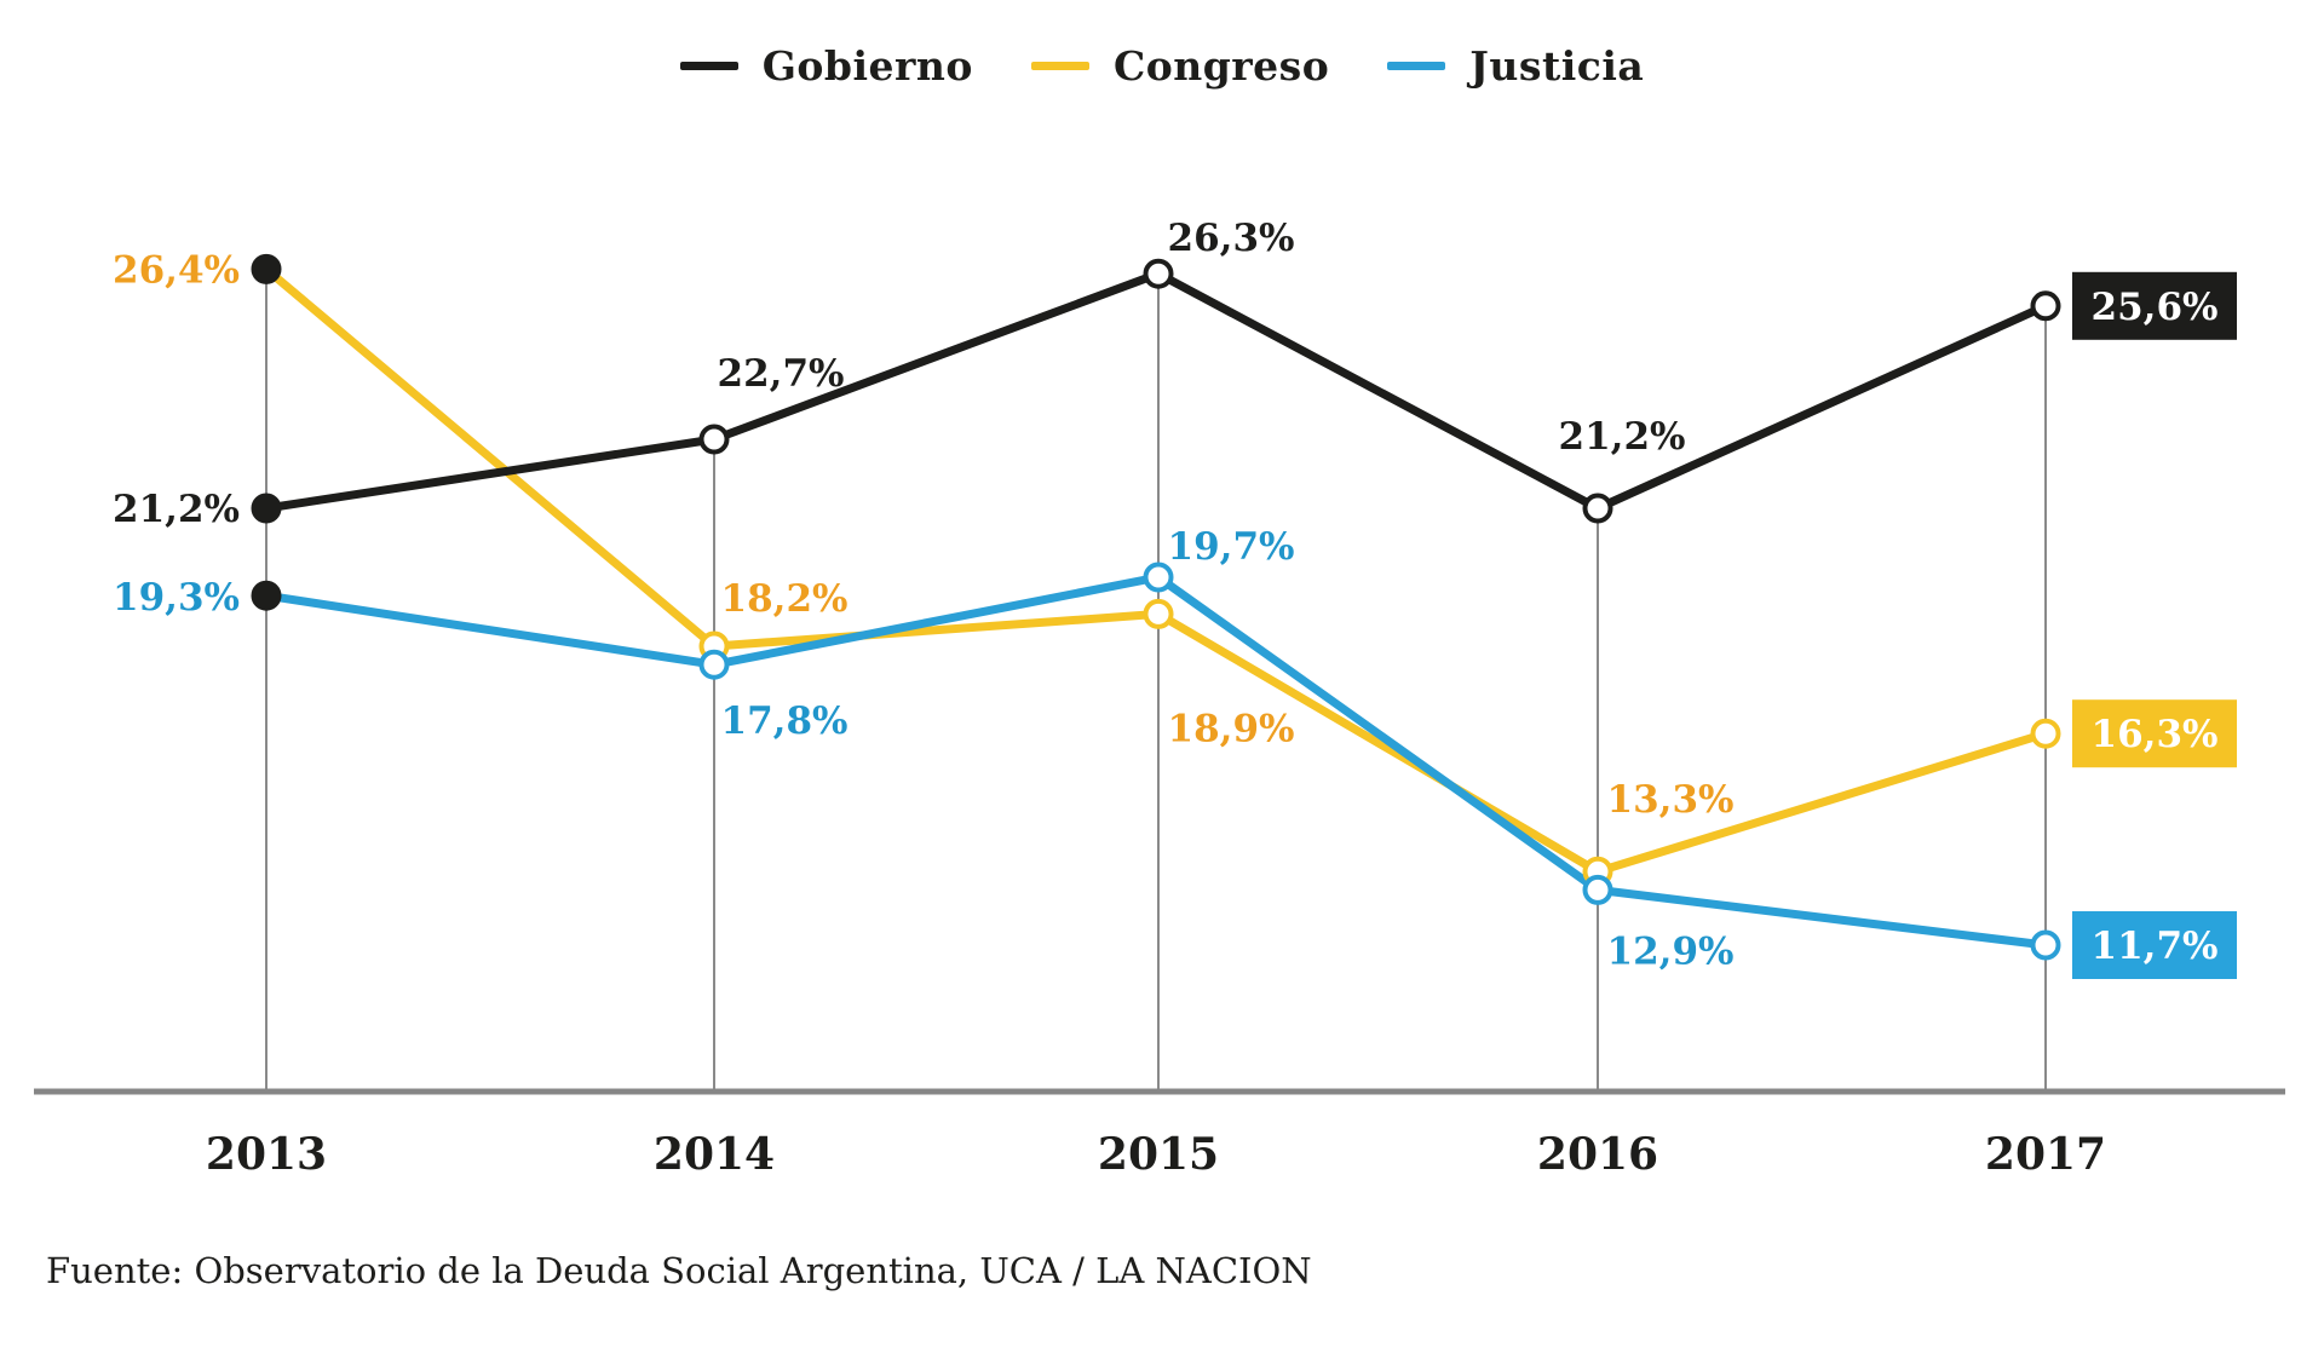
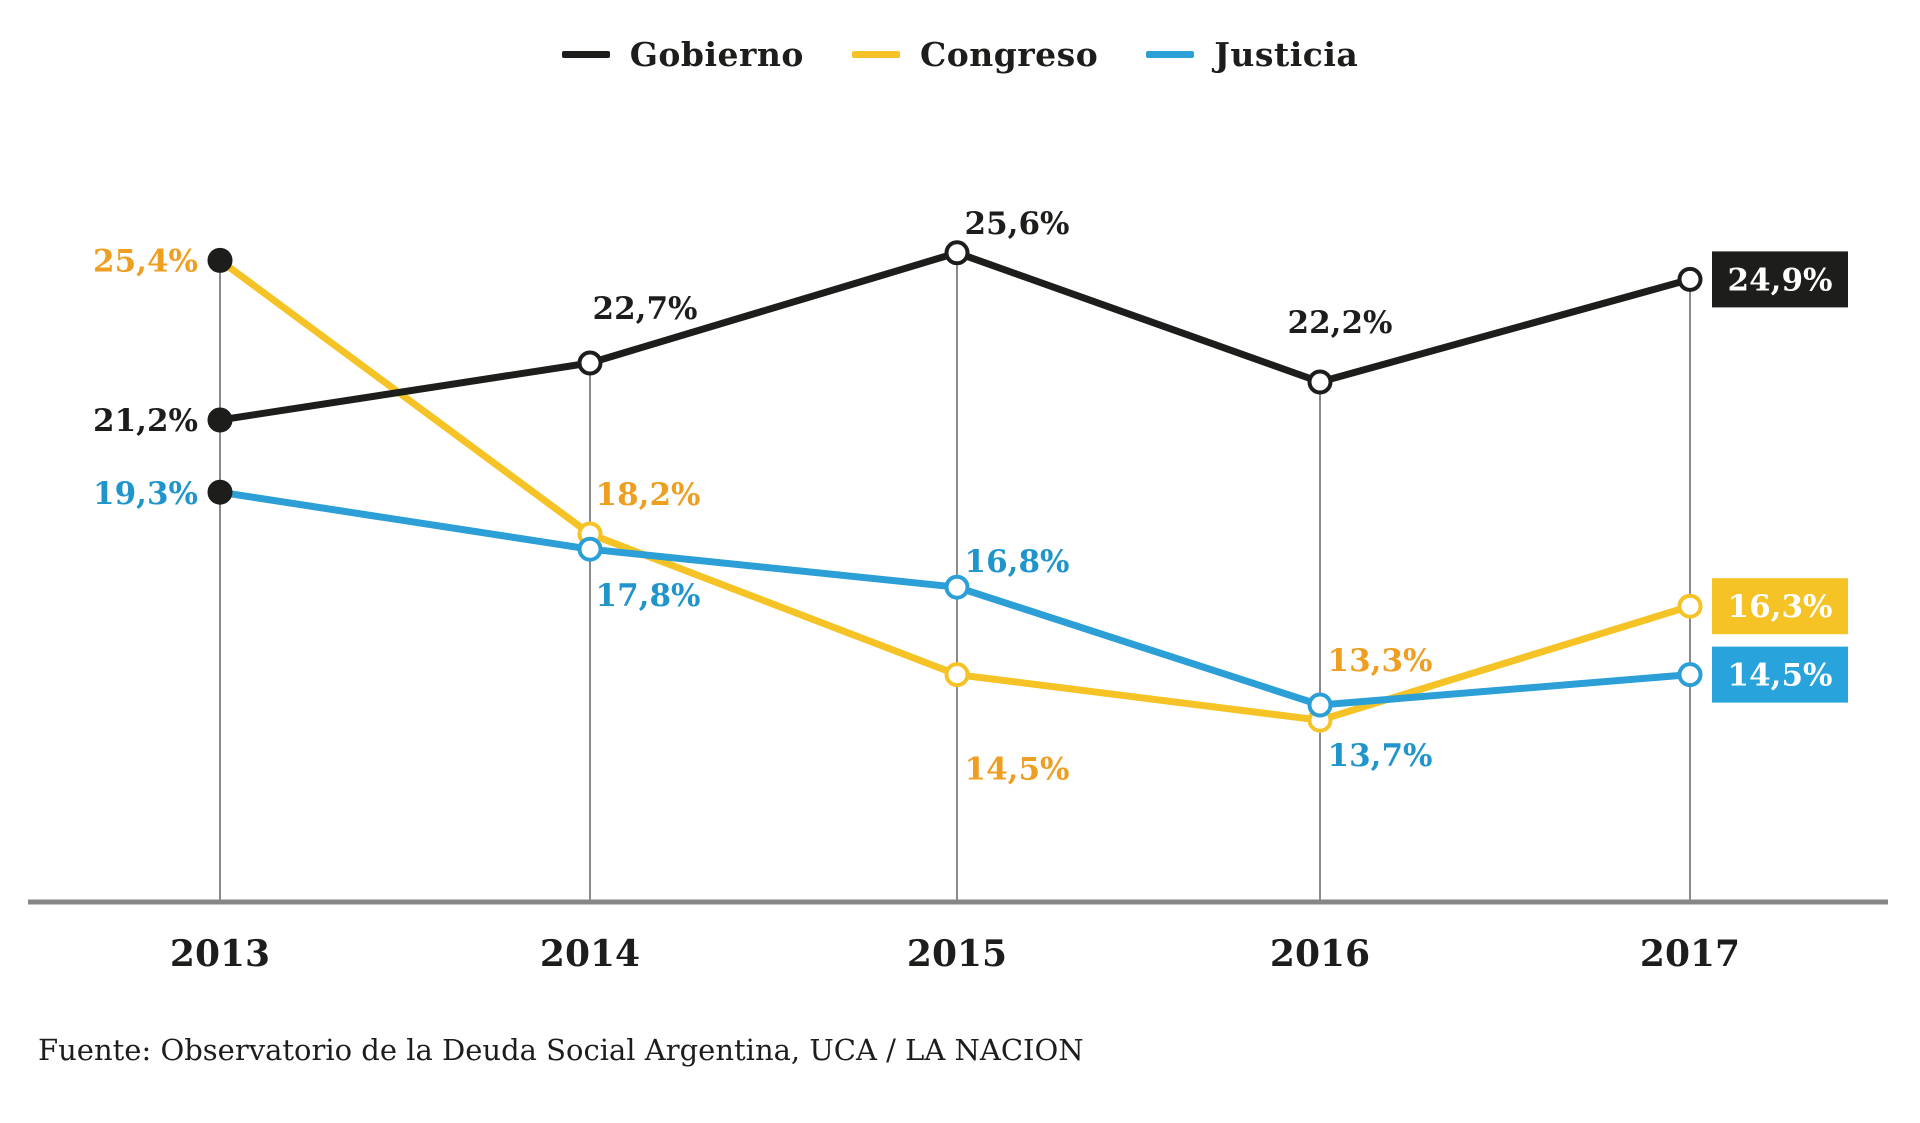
Congreso/2013: 26,4% -> 25,4%
Gobierno/2015: 26,3% -> 25,6%
Congreso/2015: 18,9% -> 14,5%
Justicia/2015: 19,7% -> 16,8%
Gobierno/2016: 21,2% -> 22,2%
Justicia/2016: 12,9% -> 13,7%
Gobierno/2017: 25,6% -> 24,9%
Justicia/2017: 11,7% -> 14,5%
